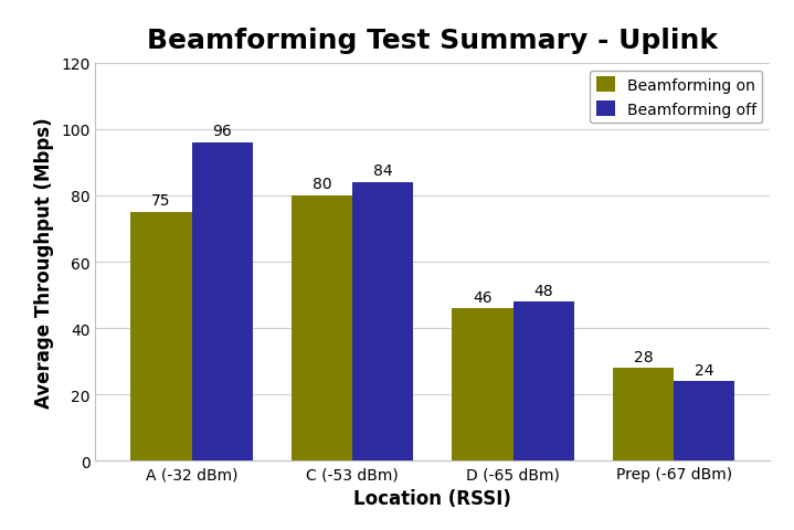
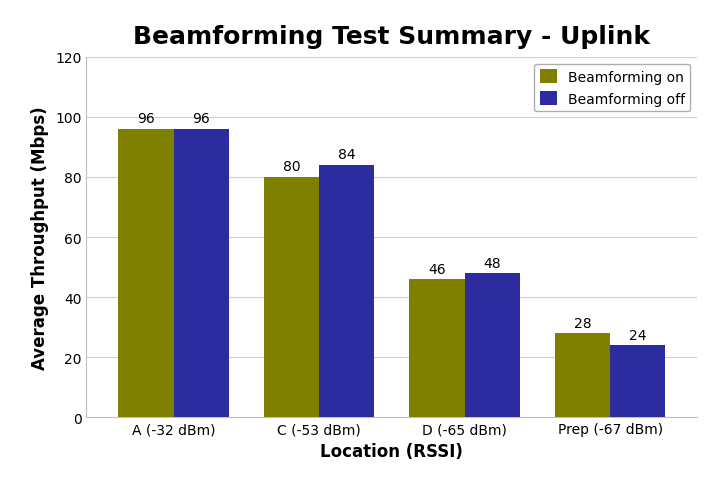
Beamforming on/A (-32 dBm): 75 -> 96
